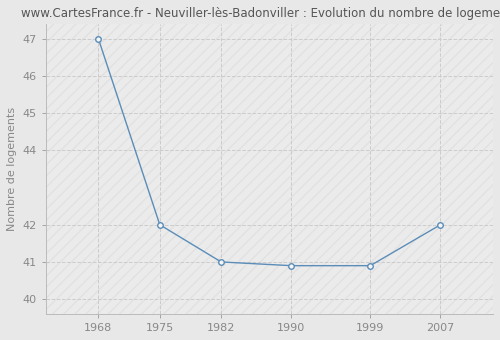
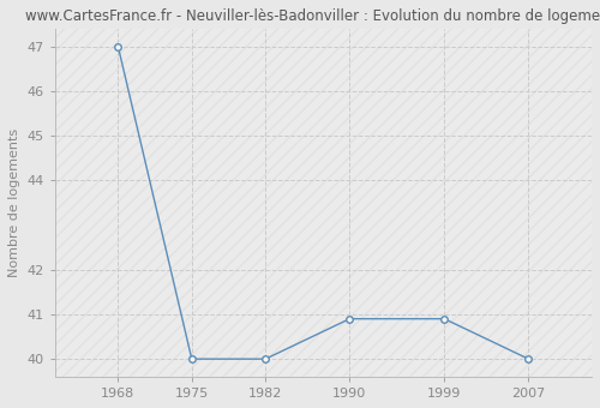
1975: 42.0 -> 40.0
1982: 41.0 -> 40.0
2007: 42.0 -> 40.0
